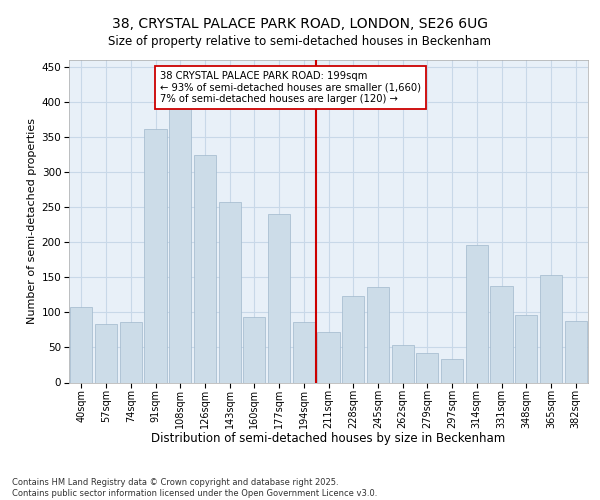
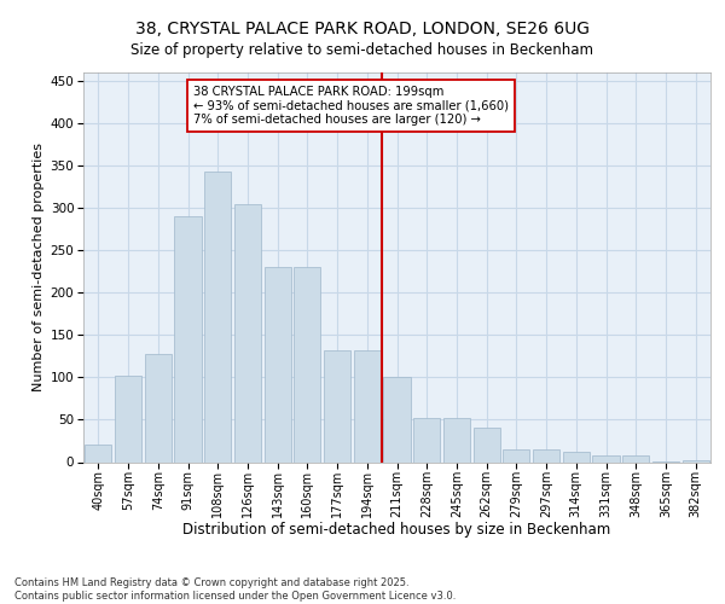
40sqm: 108 -> 20
57sqm: 84 -> 102
74sqm: 86 -> 128
91sqm: 362 -> 290
108sqm: 392 -> 343
126sqm: 324 -> 305
143sqm: 258 -> 230
160sqm: 94 -> 230
177sqm: 240 -> 132
194sqm: 86 -> 132
211sqm: 72 -> 100
228sqm: 124 -> 52
245sqm: 136 -> 52
262sqm: 54 -> 40
279sqm: 42 -> 15
297sqm: 34 -> 15
314sqm: 196 -> 12
331sqm: 138 -> 8
348sqm: 96 -> 8
365sqm: 154 -> 1
382sqm: 88 -> 2
